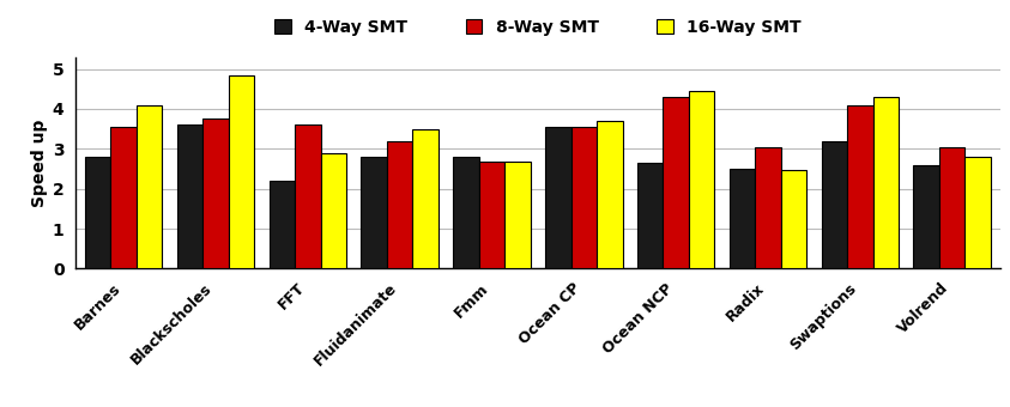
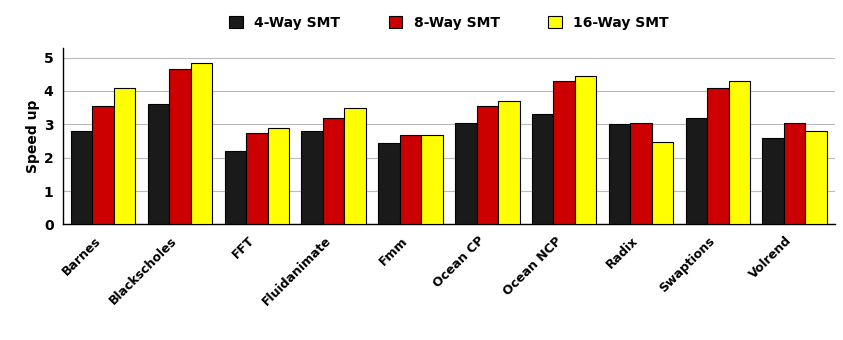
8-Way SMT/Blackscholes: 3.75 -> 4.65
8-Way SMT/FFT: 3.60 -> 2.73
4-Way SMT/Fmm: 2.80 -> 2.45
4-Way SMT/Ocean CP: 3.55 -> 3.05
4-Way SMT/Ocean NCP: 2.65 -> 3.30
4-Way SMT/Radix: 2.50 -> 3.00
